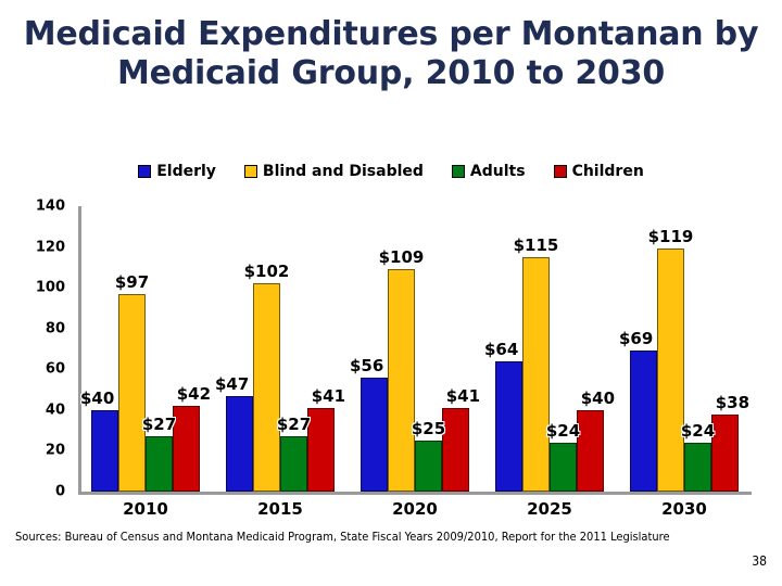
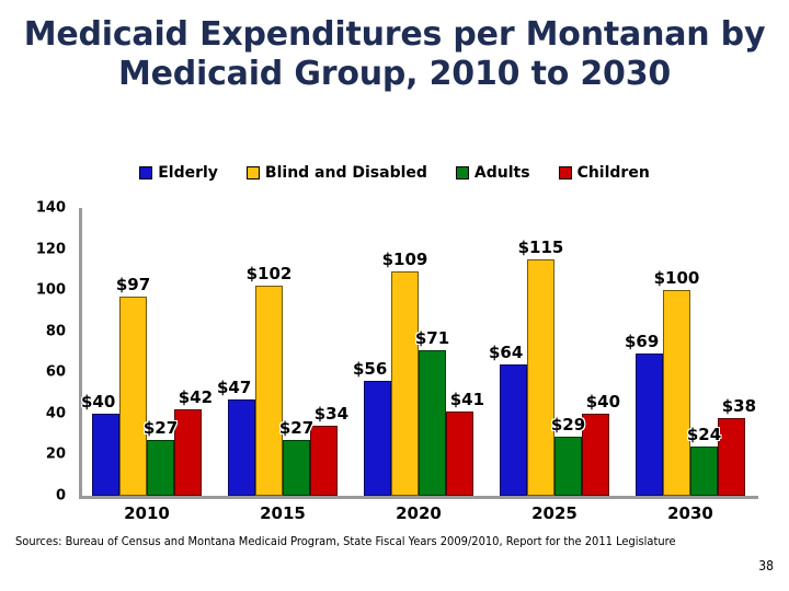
Children/2015: $41 -> $34
Adults/2020: $25 -> $71
Adults/2025: $24 -> $29
Blind and Disabled/2030: $119 -> $100
